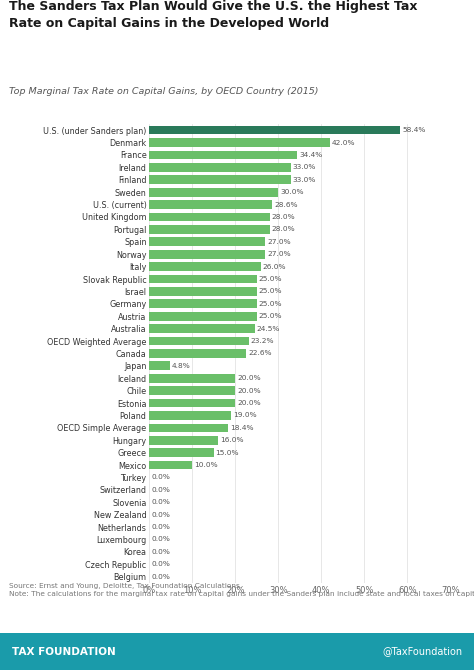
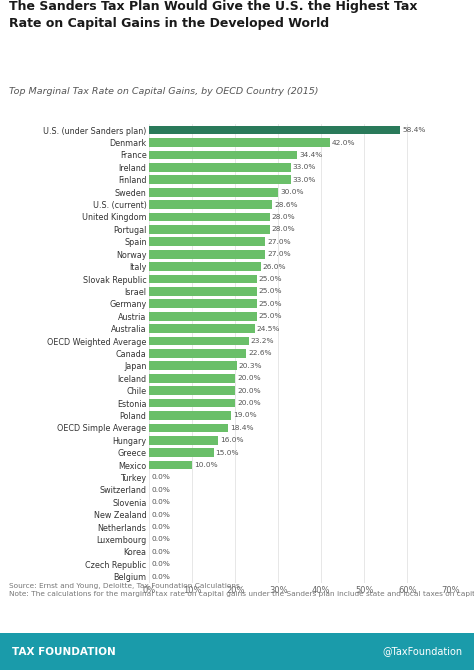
Japan: 4.8% -> 20.3%
